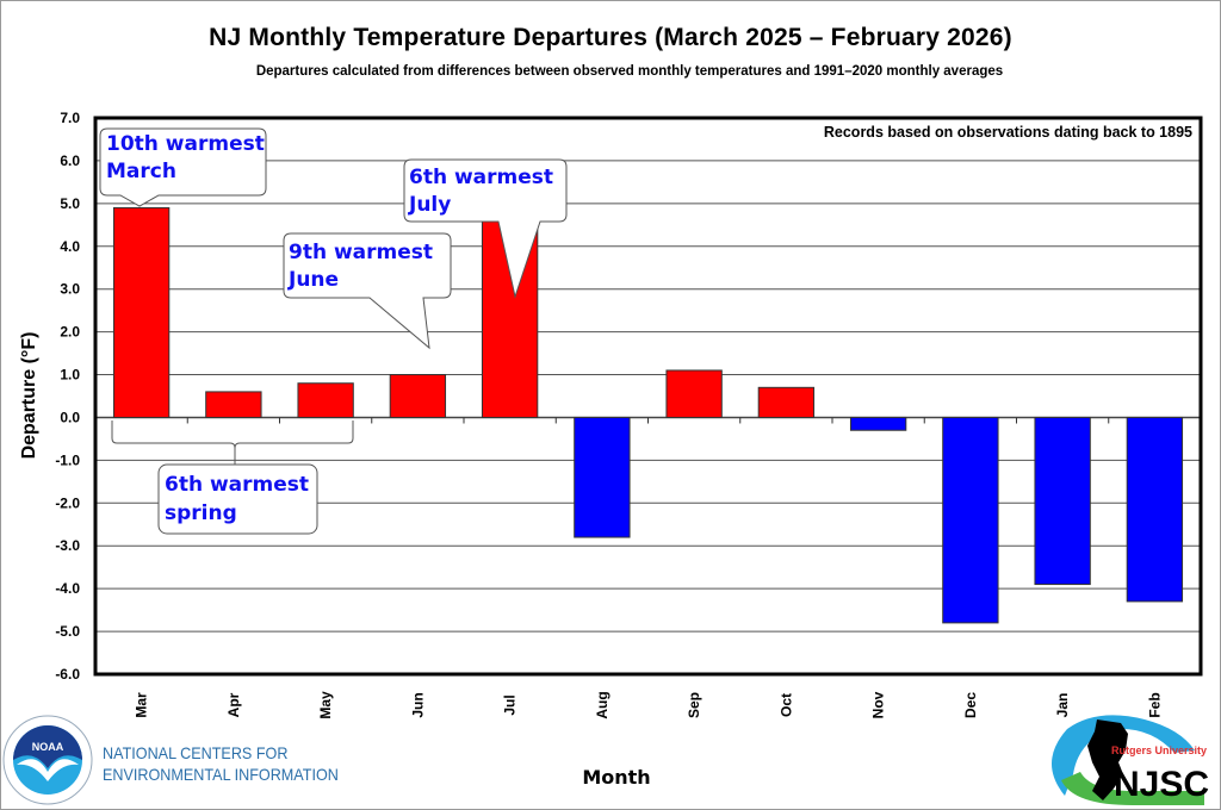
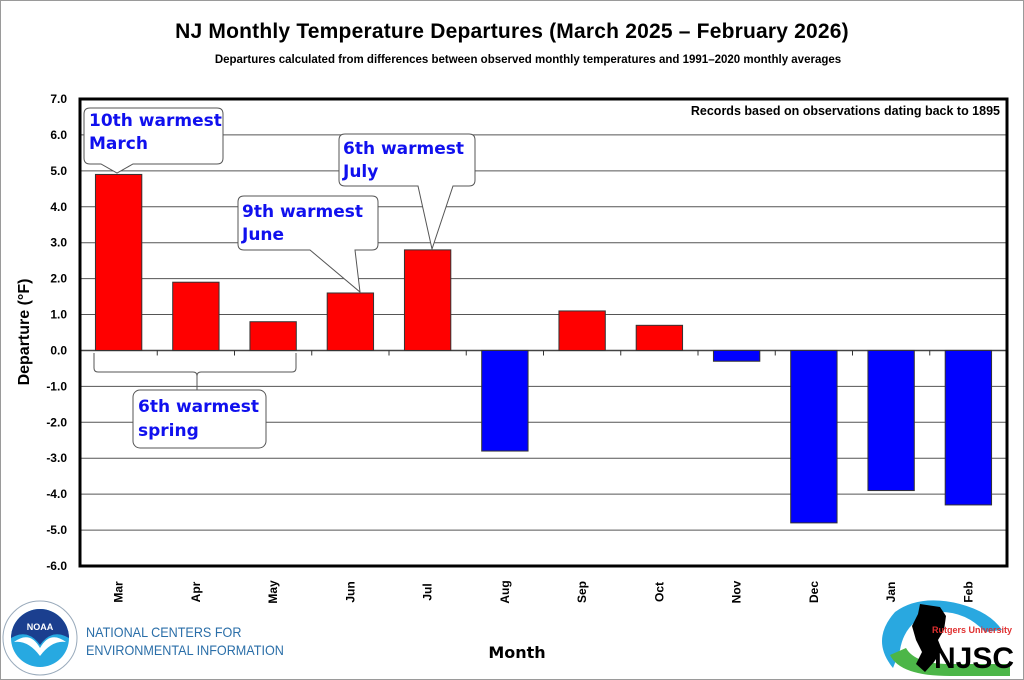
Apr: 0.6 -> 1.9
Jun: 1.0 -> 1.6
Jul: 4.9 -> 2.8
